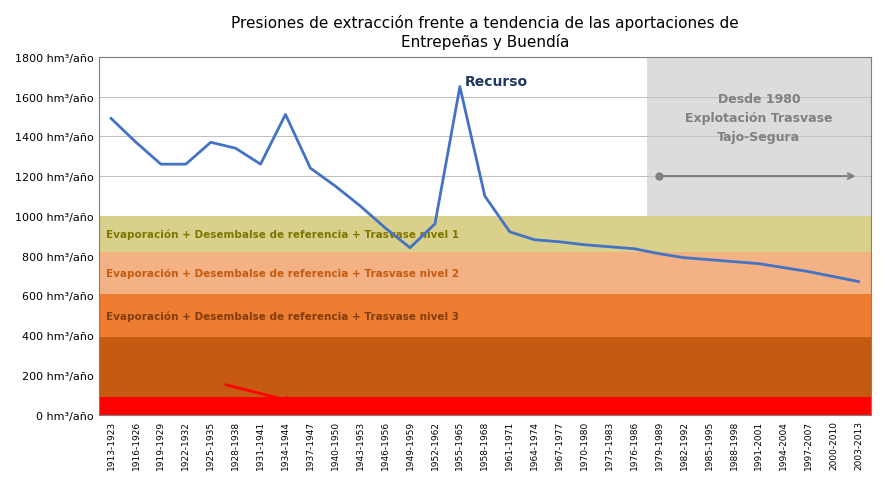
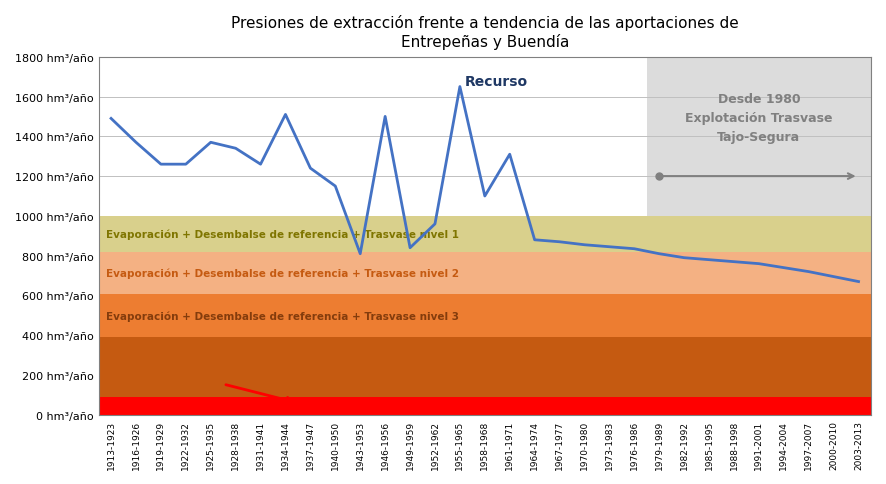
1943-1953: 1050 hm³/año -> 810 hm³/año
1946-1956: 940 hm³/año -> 1500 hm³/año
1961-1971: 920 hm³/año -> 1310 hm³/año
